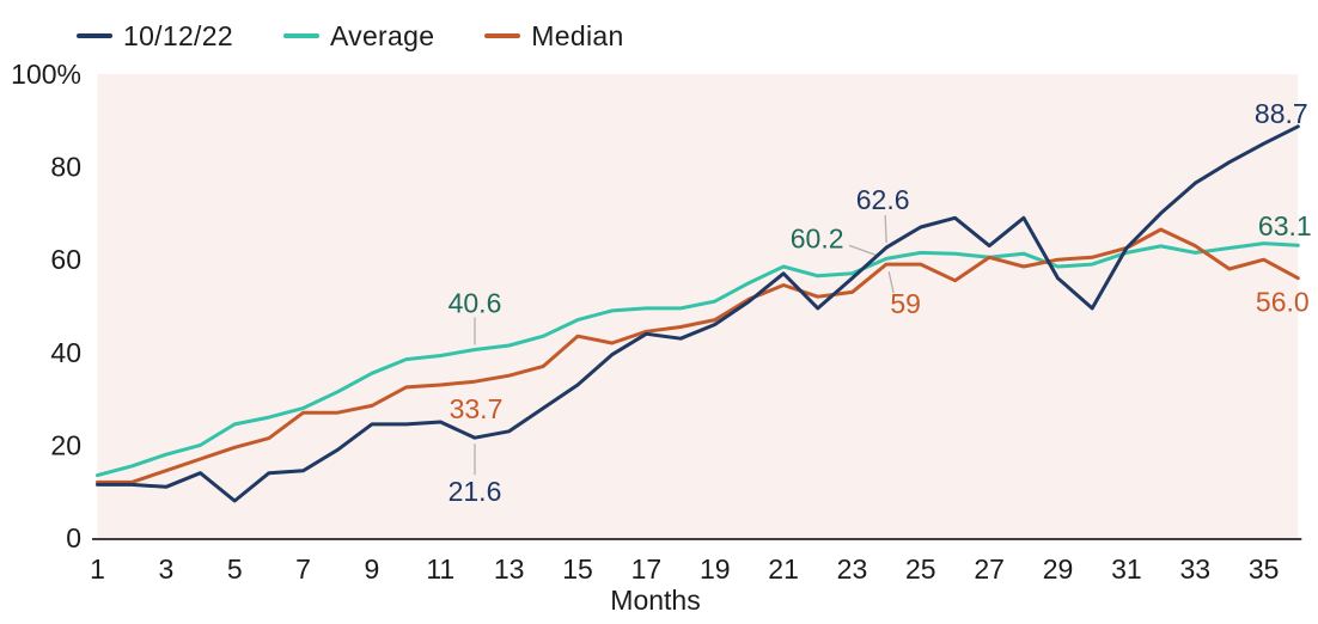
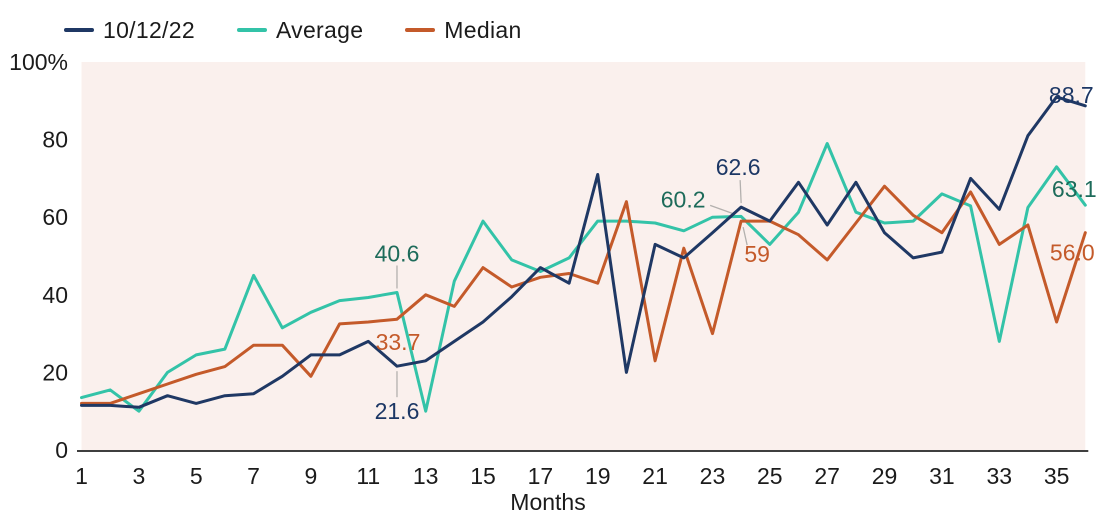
Average/3: 18% -> 10%
10/12/22/5: 8% -> 12%
Average/7: 28% -> 45%
Median/9: 28% -> 19%
10/12/22/11: 25% -> 28%
Average/13: 42% -> 10%
Median/13: 35% -> 40%
Average/15: 47% -> 59%
Median/15: 44% -> 47%
Average/17: 50% -> 46%
10/12/22/17: 44% -> 47%
Average/19: 51% -> 59%
Median/19: 47% -> 43%
10/12/22/19: 46% -> 71%
Average/20: 55% -> 59%
Median/20: 52% -> 64%
10/12/22/20: 51% -> 20%
Median/21: 54% -> 23%
10/12/22/21: 57% -> 53%
Average/23: 57% -> 60%
Median/23: 53% -> 30%
Average/25: 62% -> 53%
10/12/22/25: 67% -> 59%
Average/27: 60% -> 79%
Median/27: 60% -> 49%
10/12/22/27: 63% -> 58%
Median/29: 60% -> 68%
Average/31: 62% -> 66%
Median/31: 62% -> 56%
10/12/22/31: 62% -> 51%
Average/33: 62% -> 28%
Median/33: 63% -> 53%
10/12/22/33: 76% -> 62%
Average/35: 64% -> 73%
Median/35: 60% -> 33%
10/12/22/35: 85% -> 91%
